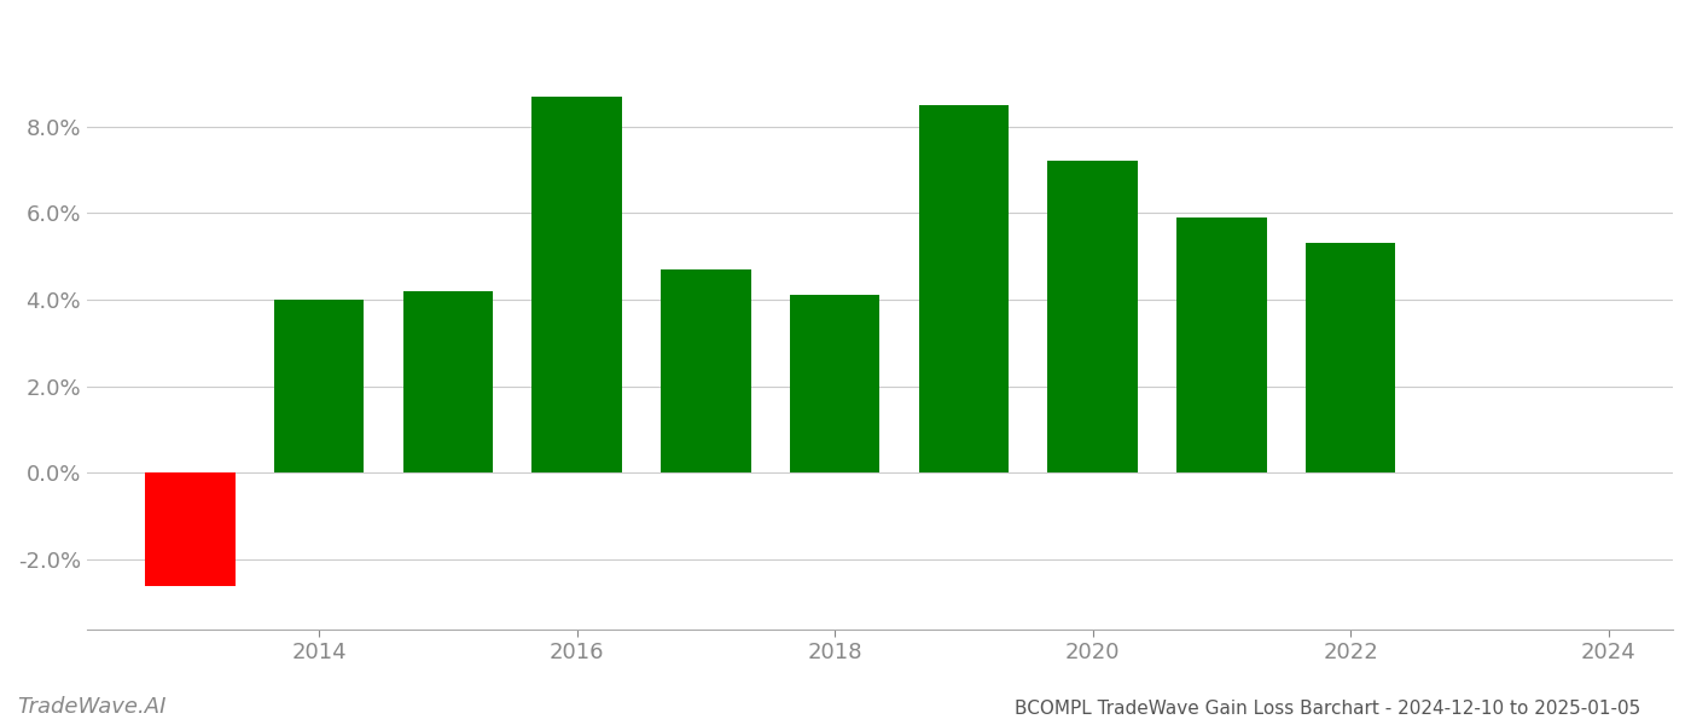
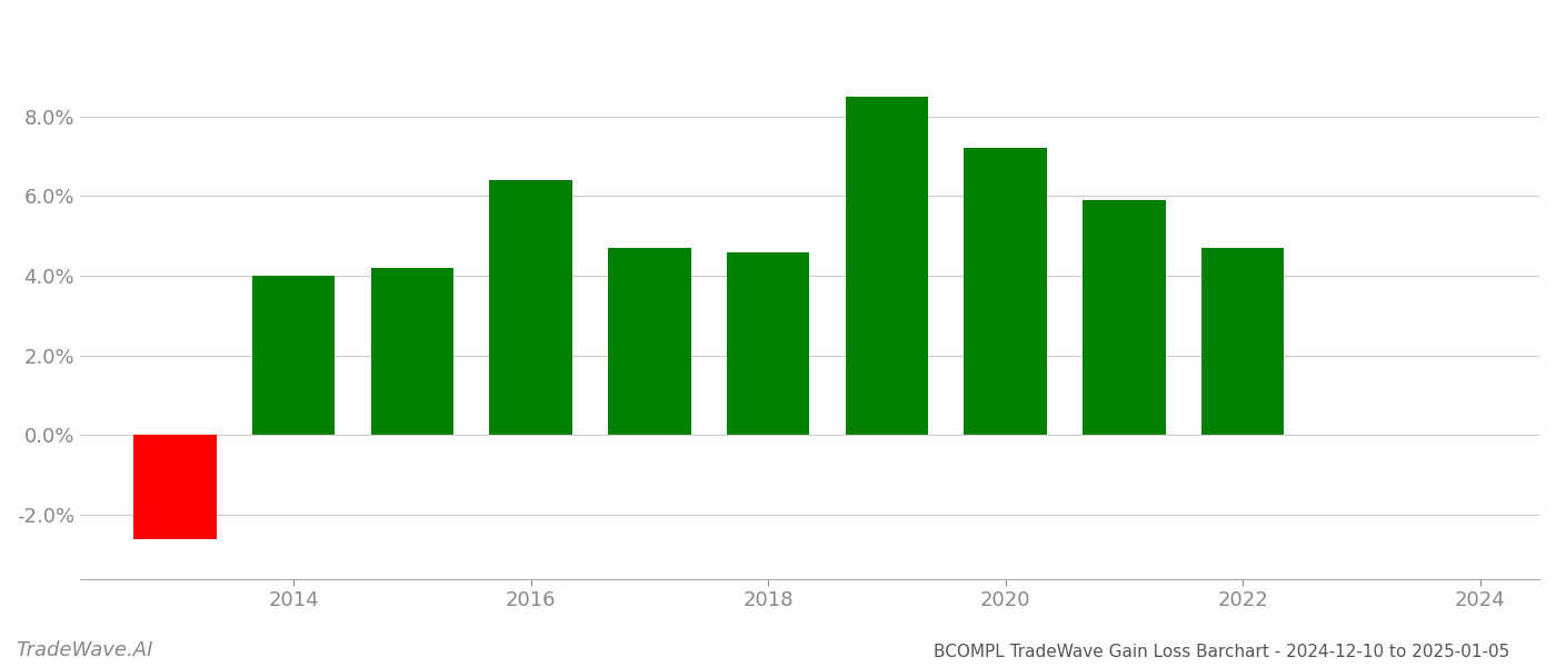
2016: 8.7% -> 6.4%
2018: 4.1% -> 4.6%
2022: 5.3% -> 4.7%
